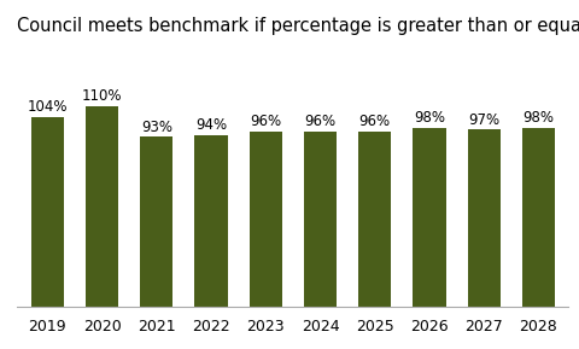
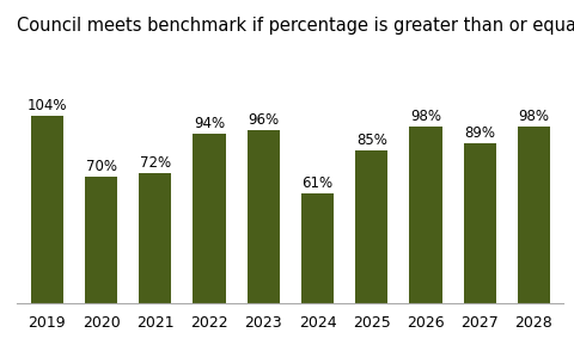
2020: 110% -> 70%
2021: 93% -> 72%
2024: 96% -> 61%
2025: 96% -> 85%
2027: 97% -> 89%
